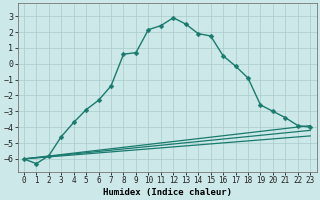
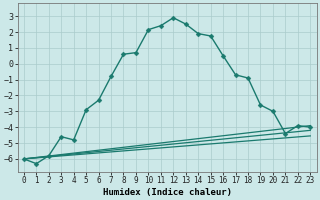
4: -3.7 -> -4.8
7: -1.4 -> -0.8
17: -0.1 -> -0.7
21: -3.4 -> -4.4
